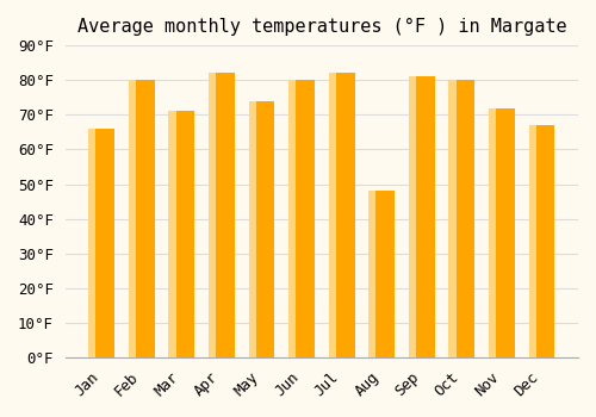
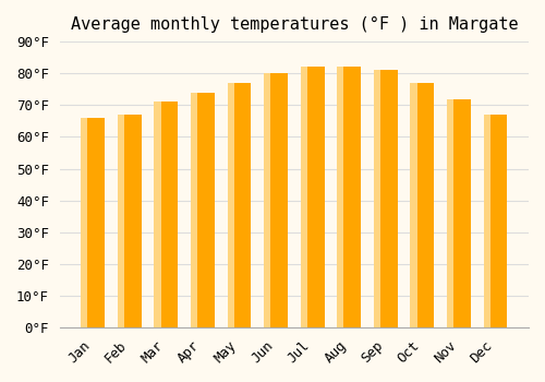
Feb: 80°F -> 67°F
Apr: 82°F -> 74°F
May: 74°F -> 77°F
Aug: 48°F -> 82°F
Oct: 80°F -> 77°F
